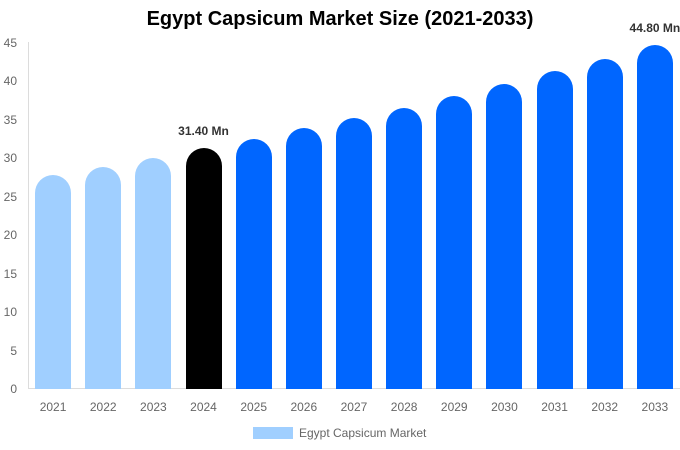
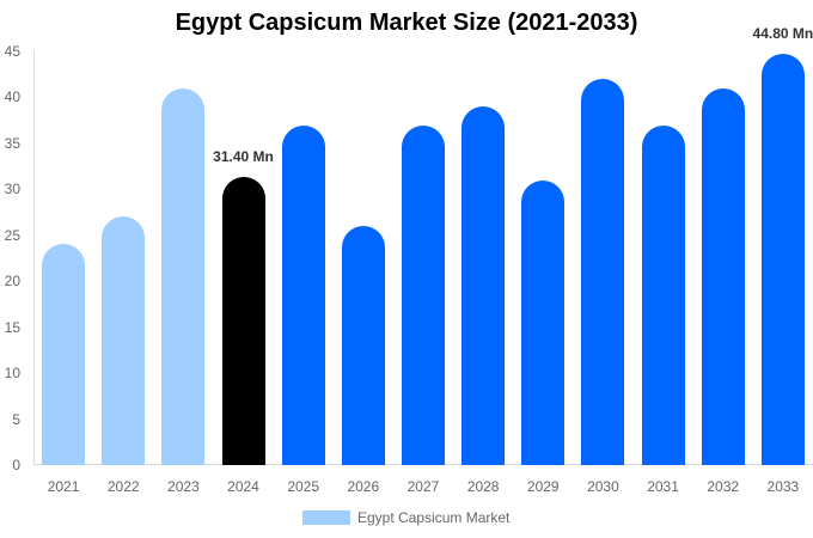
2021: 28 -> 24
2022: 29 -> 27
2023: 30 -> 41
2025: 32 -> 37
2026: 34 -> 26
2027: 35 -> 37
2028: 37 -> 39
2029: 38 -> 31
2030: 40 -> 42
2031: 41 -> 37
2032: 43 -> 41
